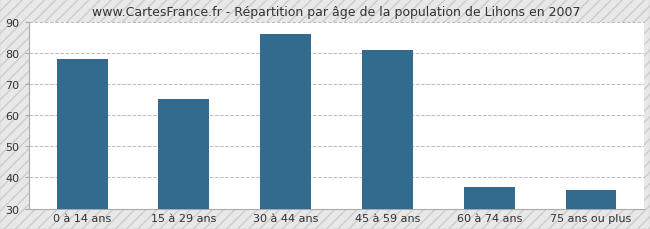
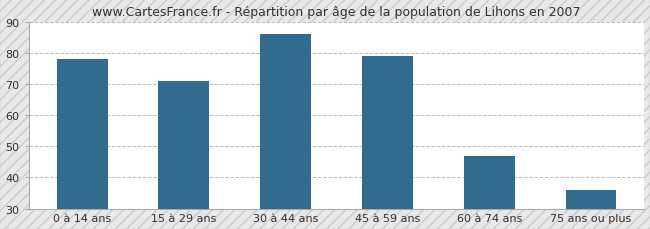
15 à 29 ans: 65 -> 71
45 à 59 ans: 81 -> 79
60 à 74 ans: 37 -> 47
